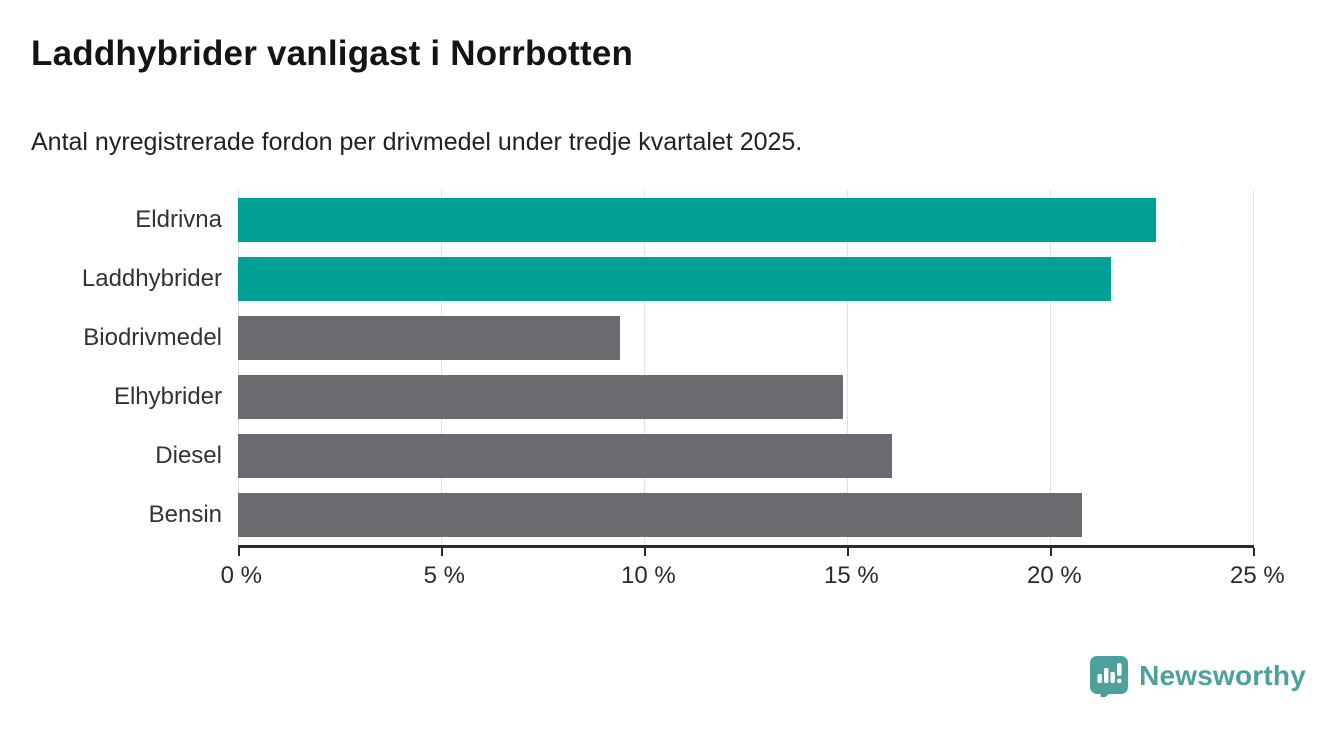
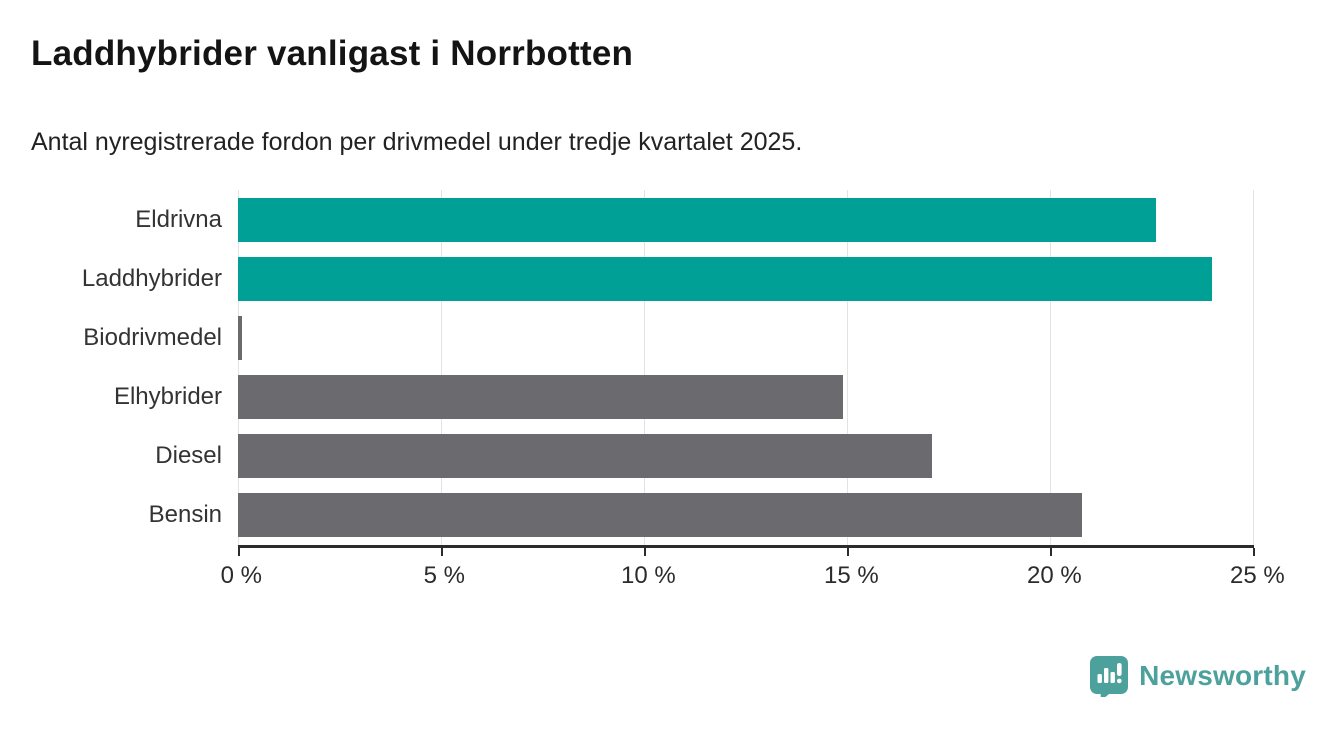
Laddhybrider: 21.5% -> 24.0%
Biodrivmedel: 9.4% -> 0.1%
Diesel: 16.1% -> 17.1%
